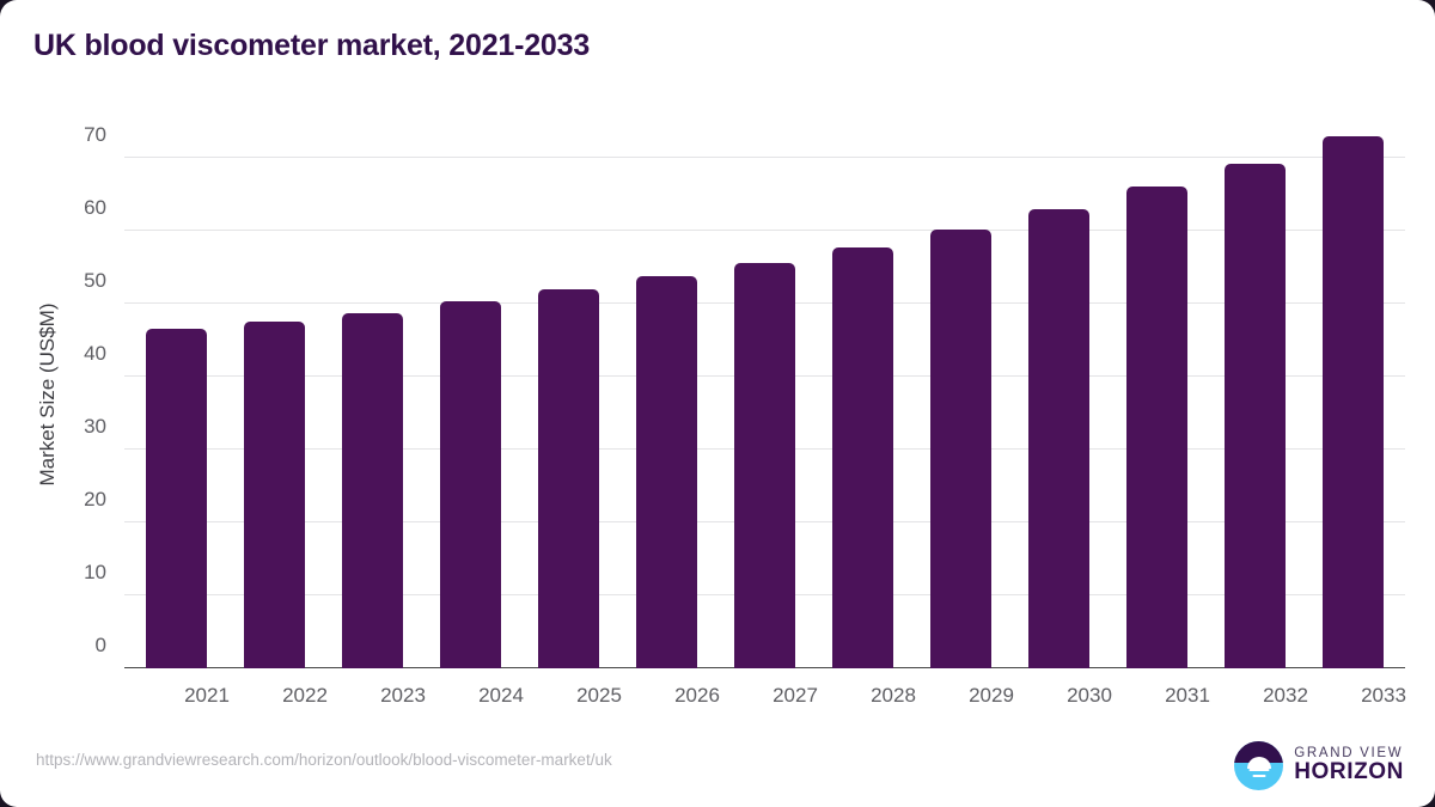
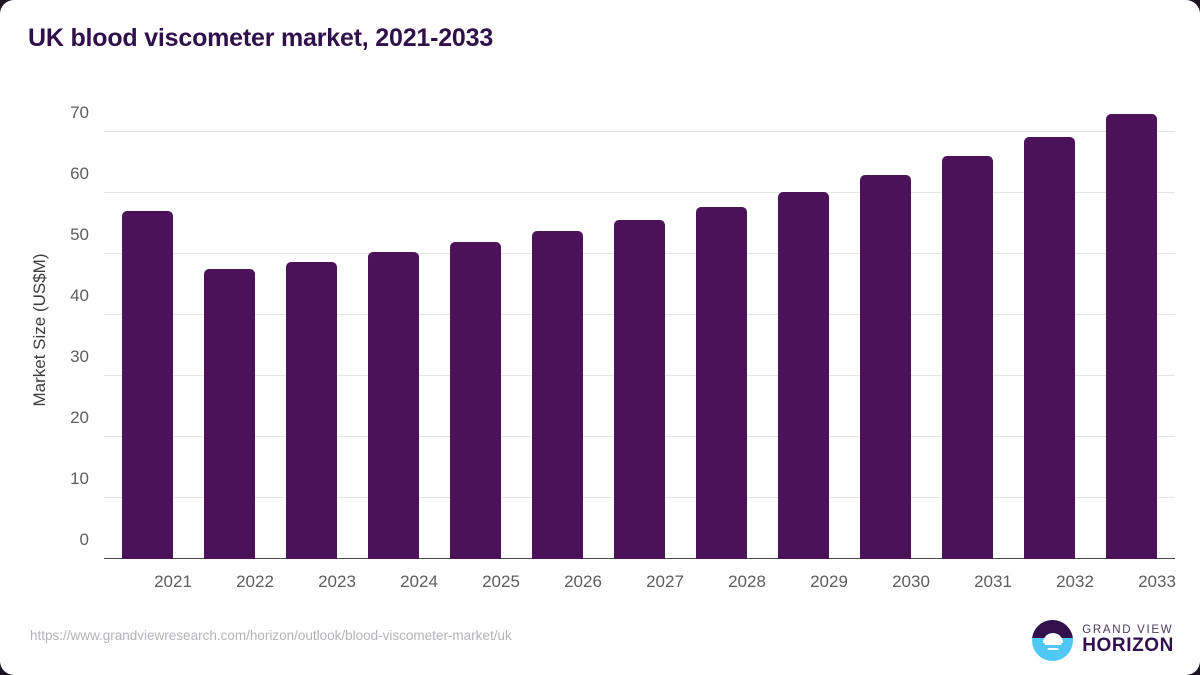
2021: 46 -> 57
